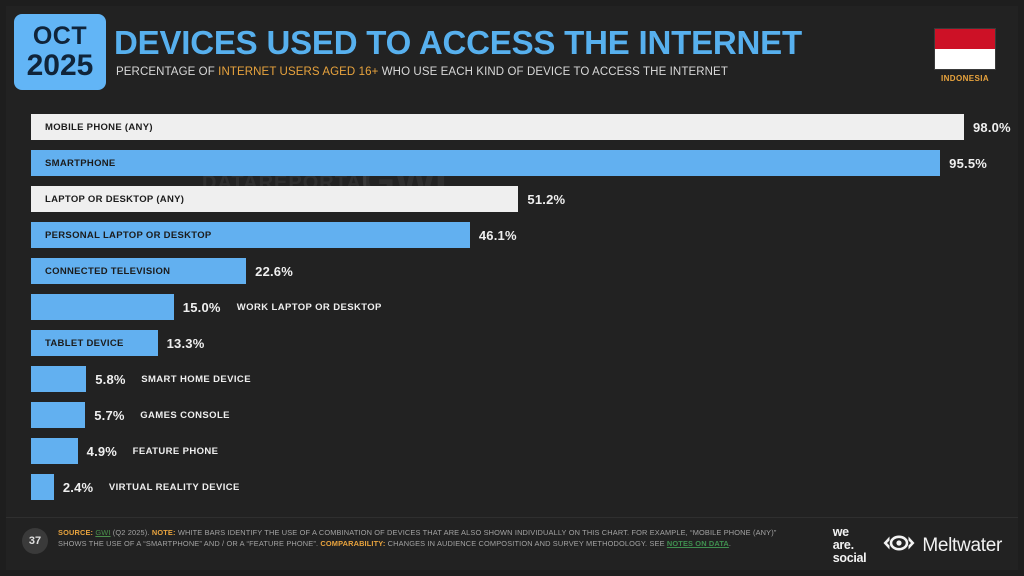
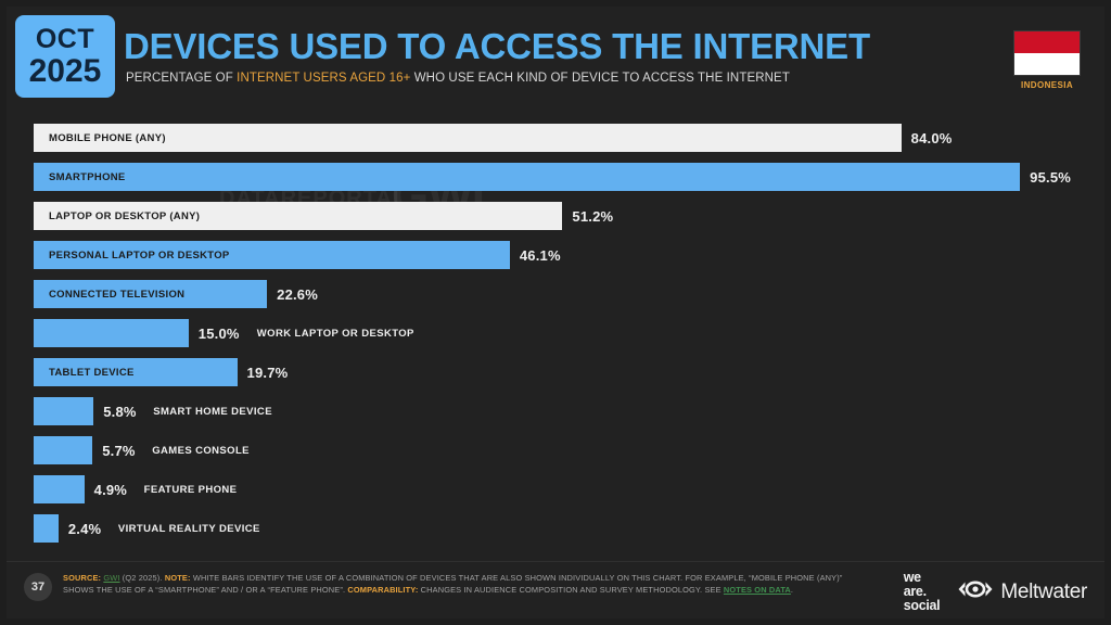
MOBILE PHONE (ANY): 98.0% -> 84.0%
TABLET DEVICE: 13.3% -> 19.7%
